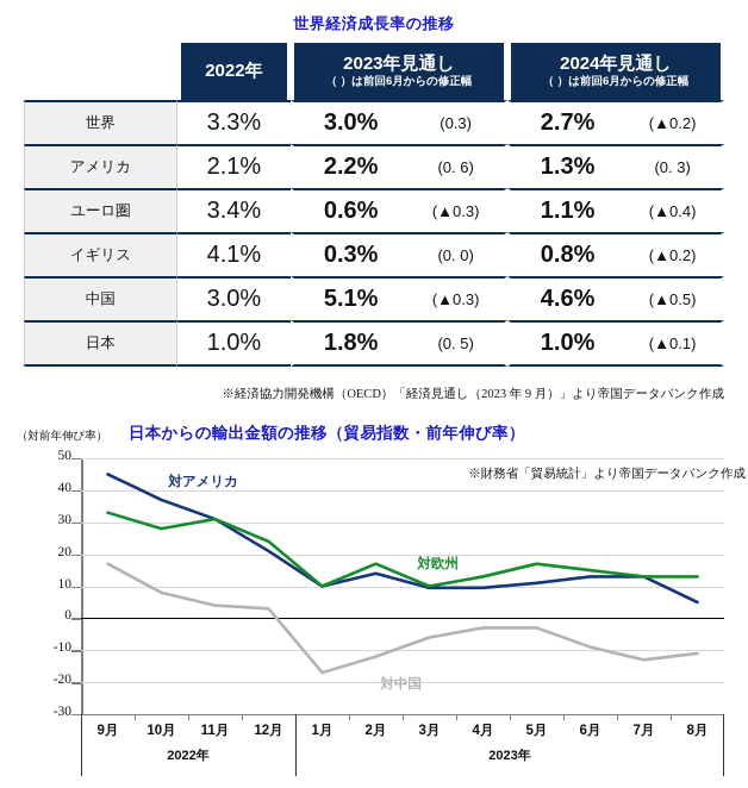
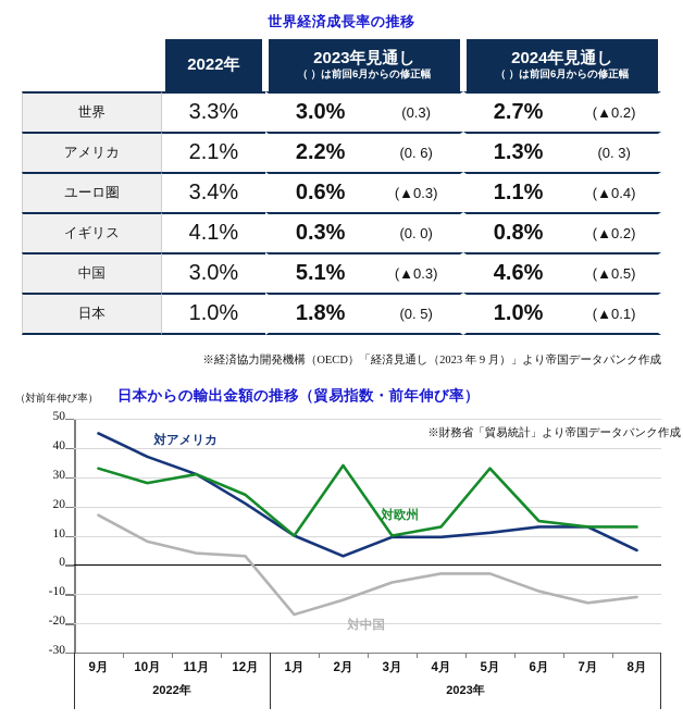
対アメリカ/2月: 14 -> 3
対欧州/2月: 17 -> 34
対欧州/5月: 17 -> 33
